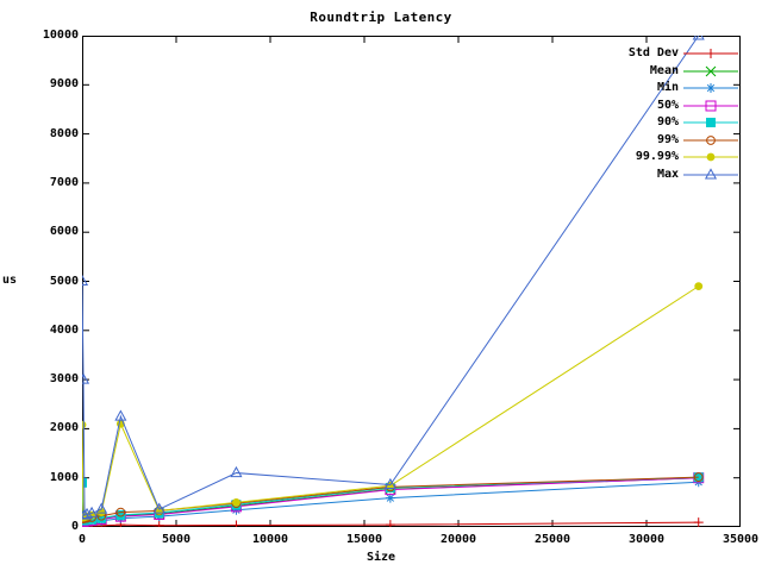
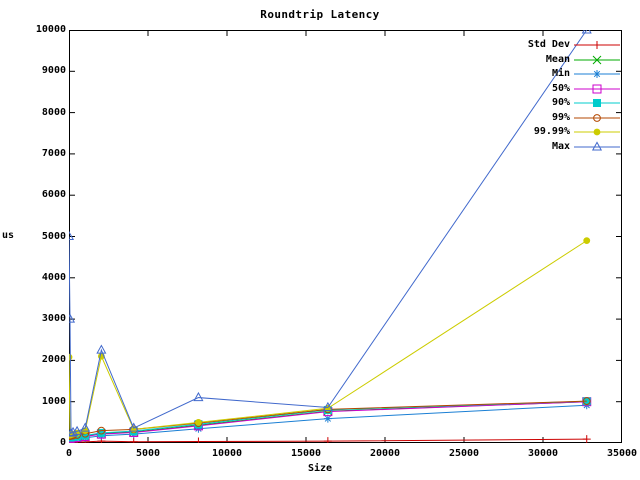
90%/0: 900 -> 100
